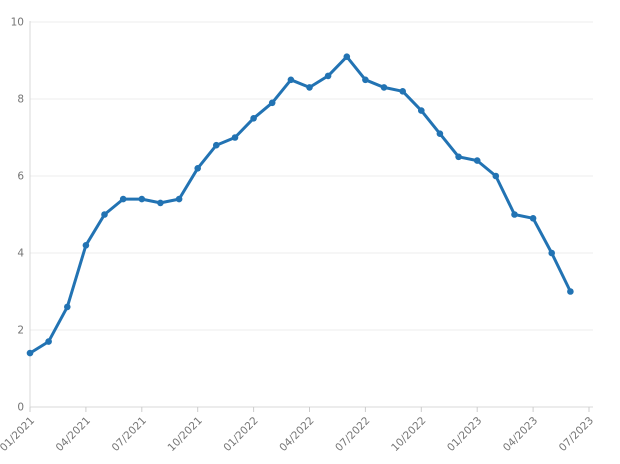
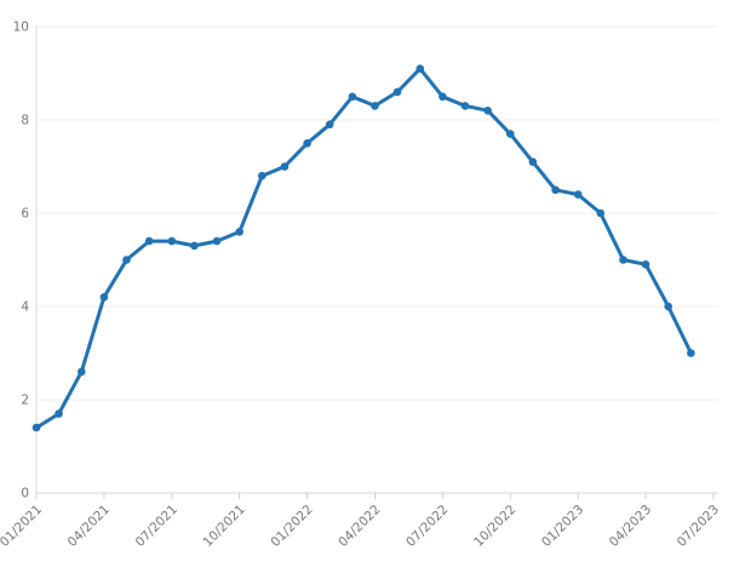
10/2021: 6.2 -> 5.6
